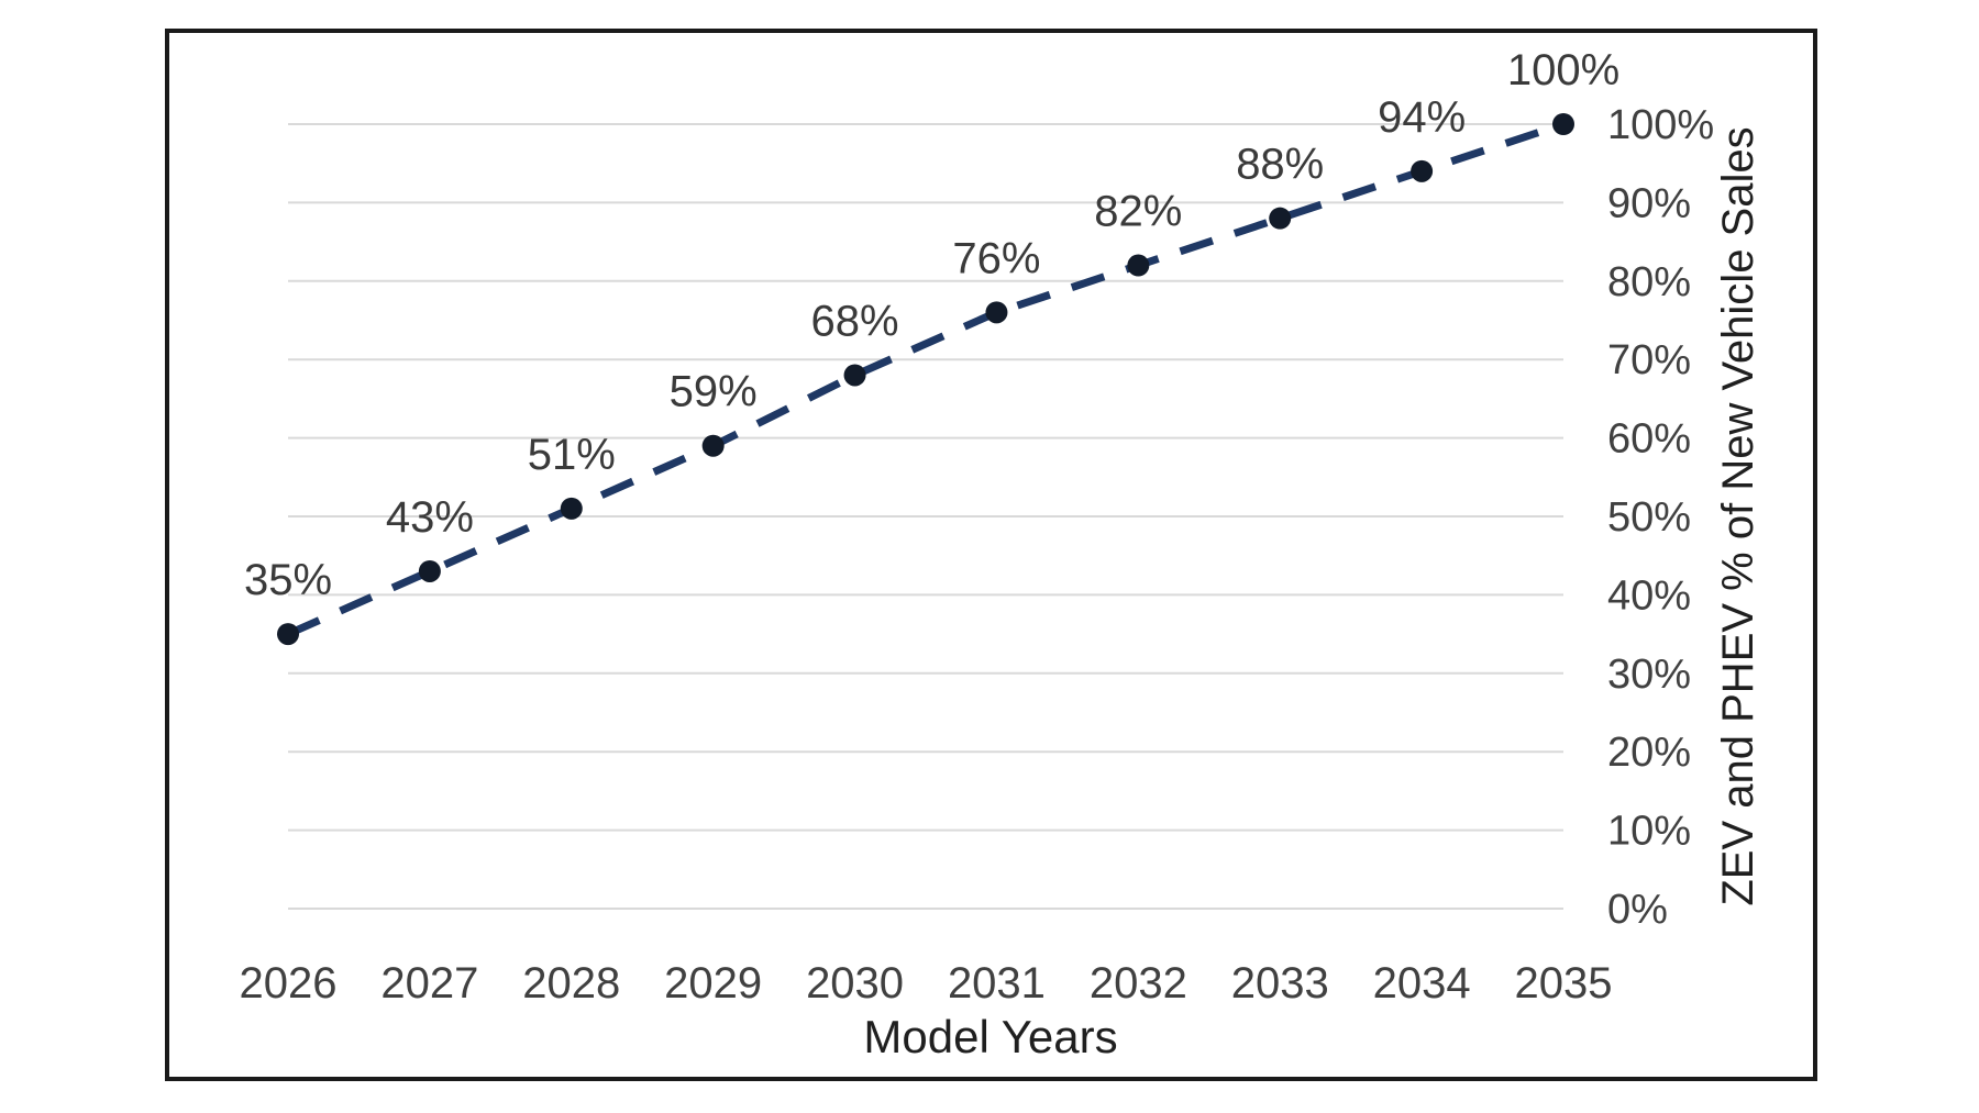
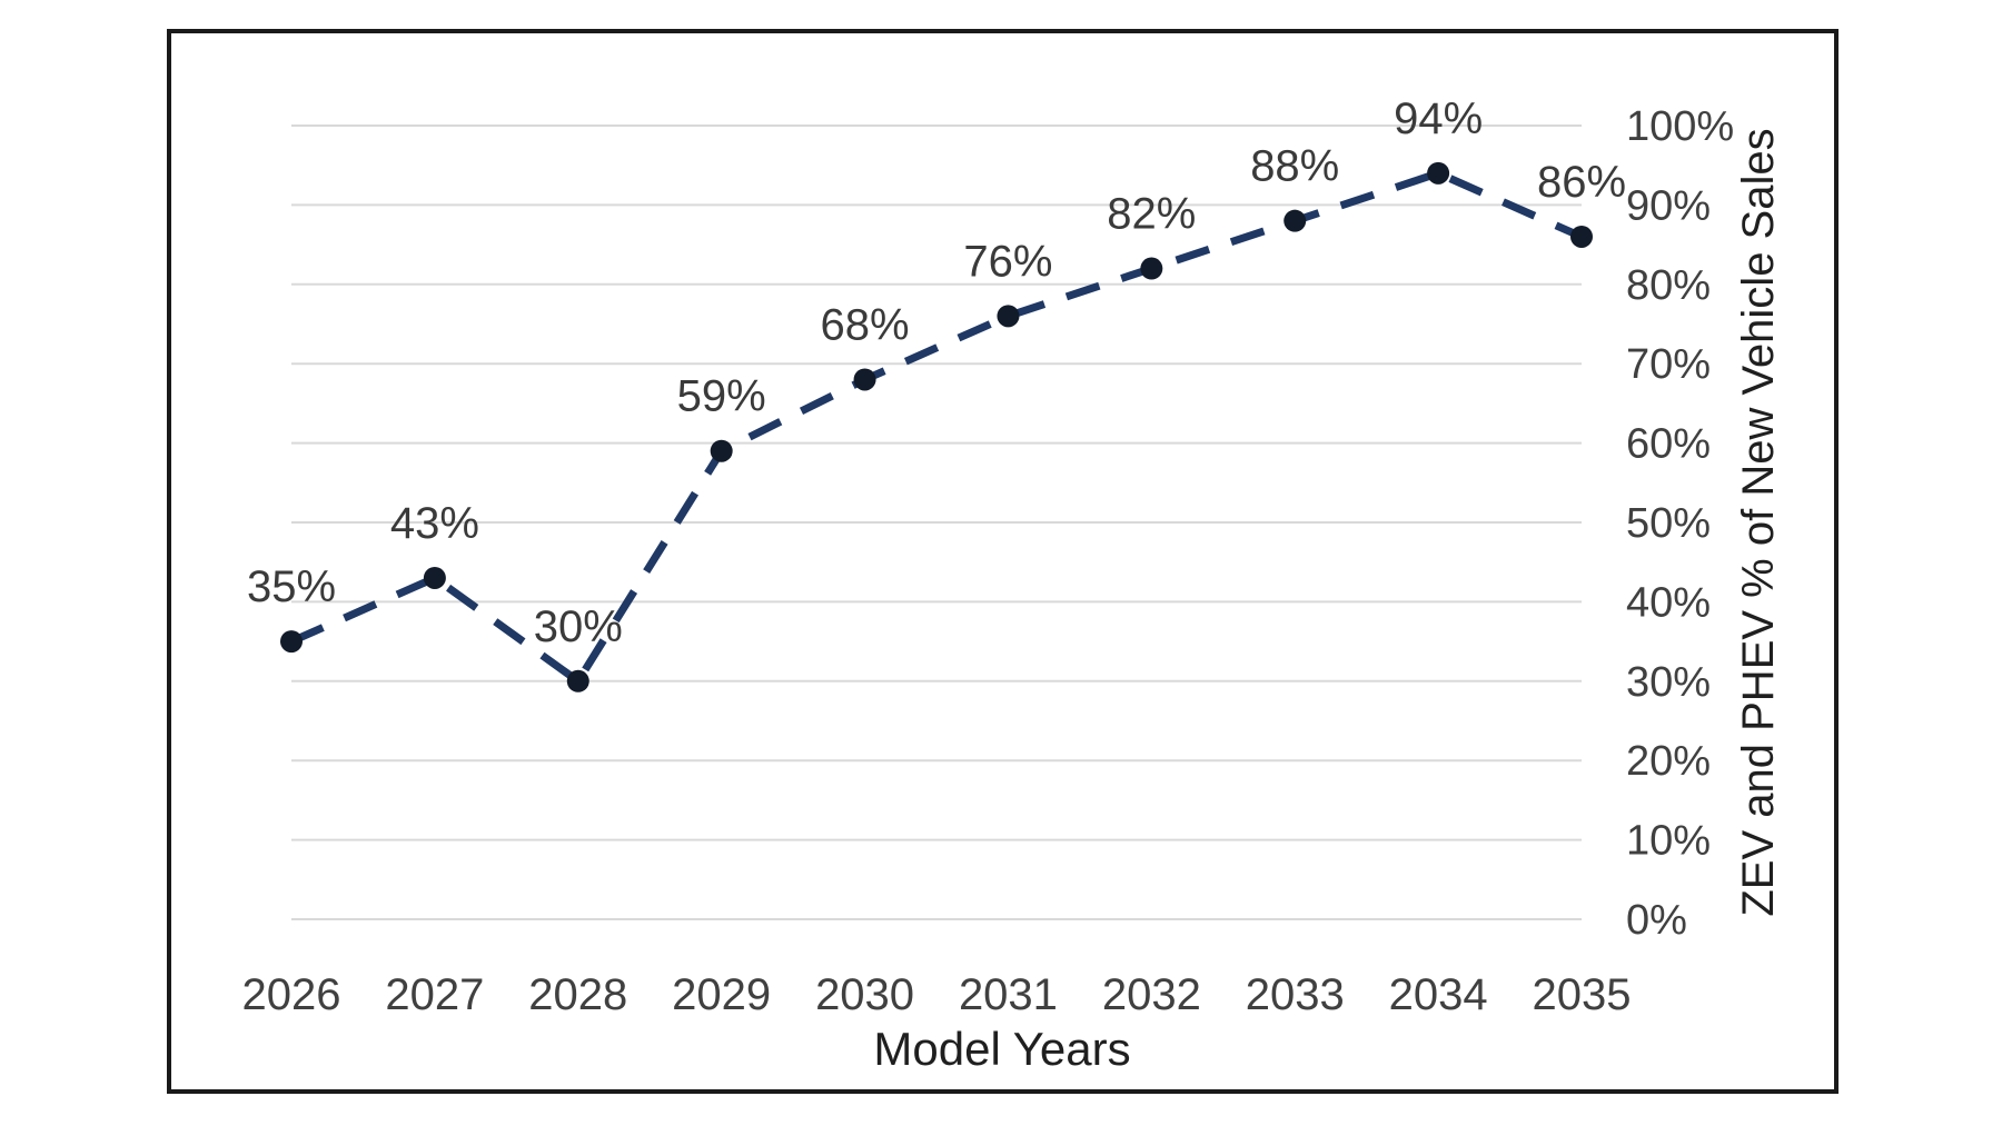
2028: 51% -> 30%
2035: 100% -> 86%
